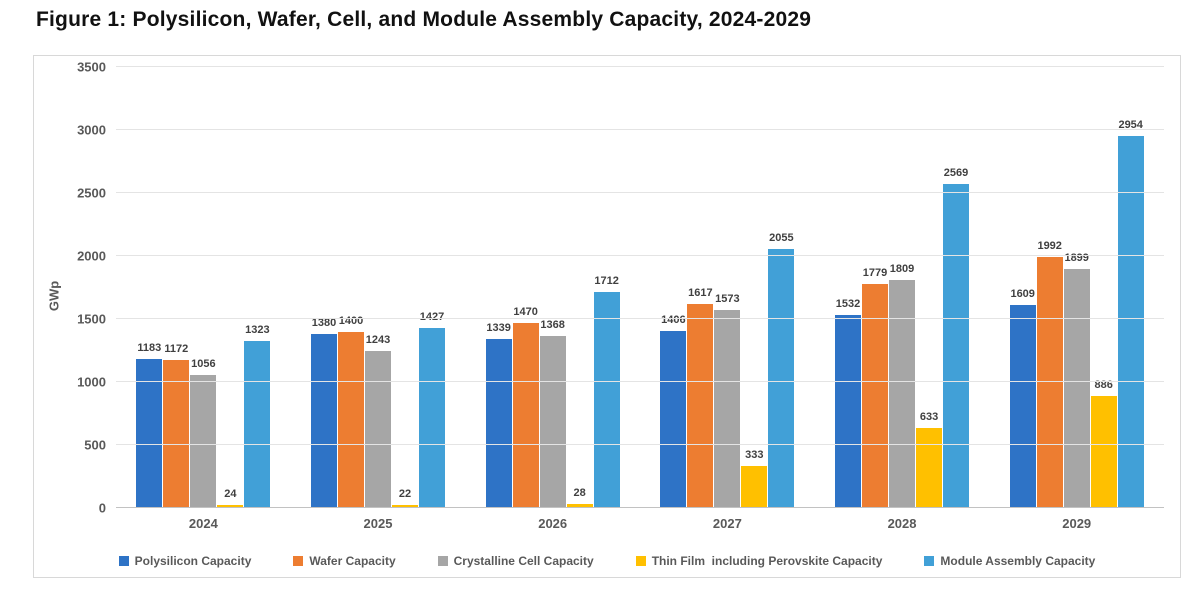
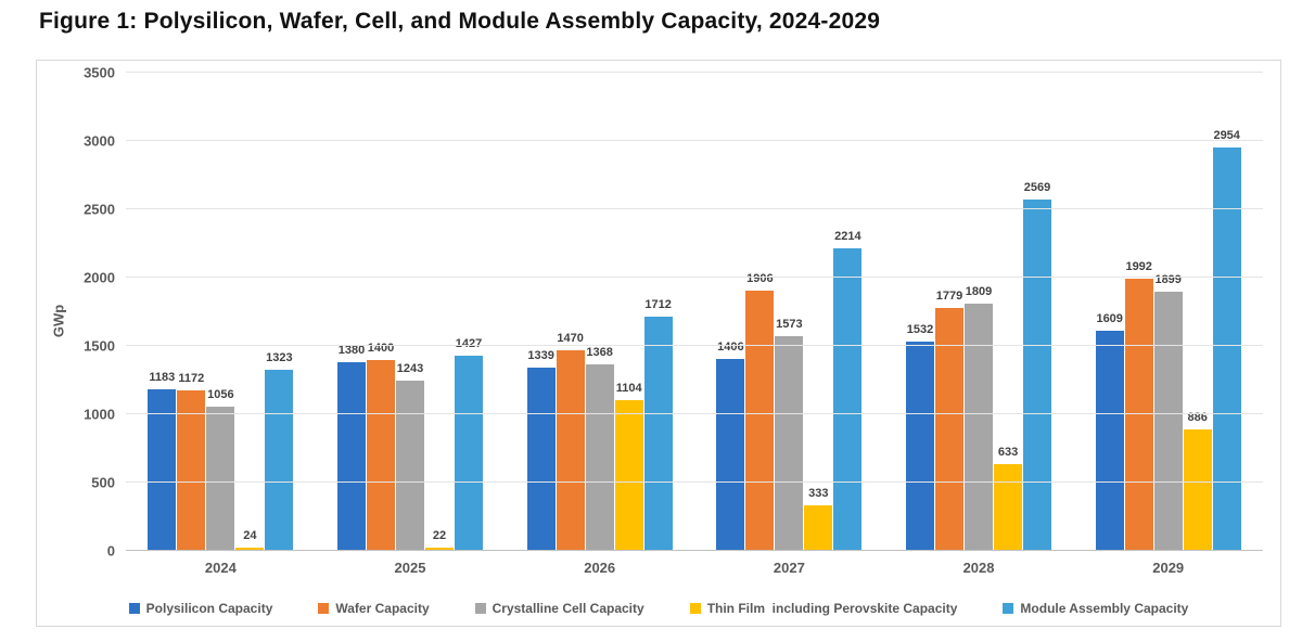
Thin Film including Perovskite Capacity/2026: 28 -> 1104
Wafer Capacity/2027: 1617 -> 1906
Module Assembly Capacity/2027: 2055 -> 2214
